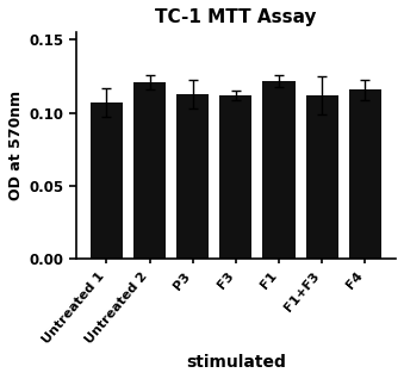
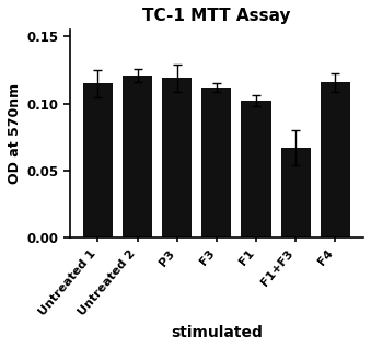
Untreated 1: 0.107 -> 0.115
P3: 0.113 -> 0.119
F1: 0.122 -> 0.102
F1+F3: 0.112 -> 0.067
